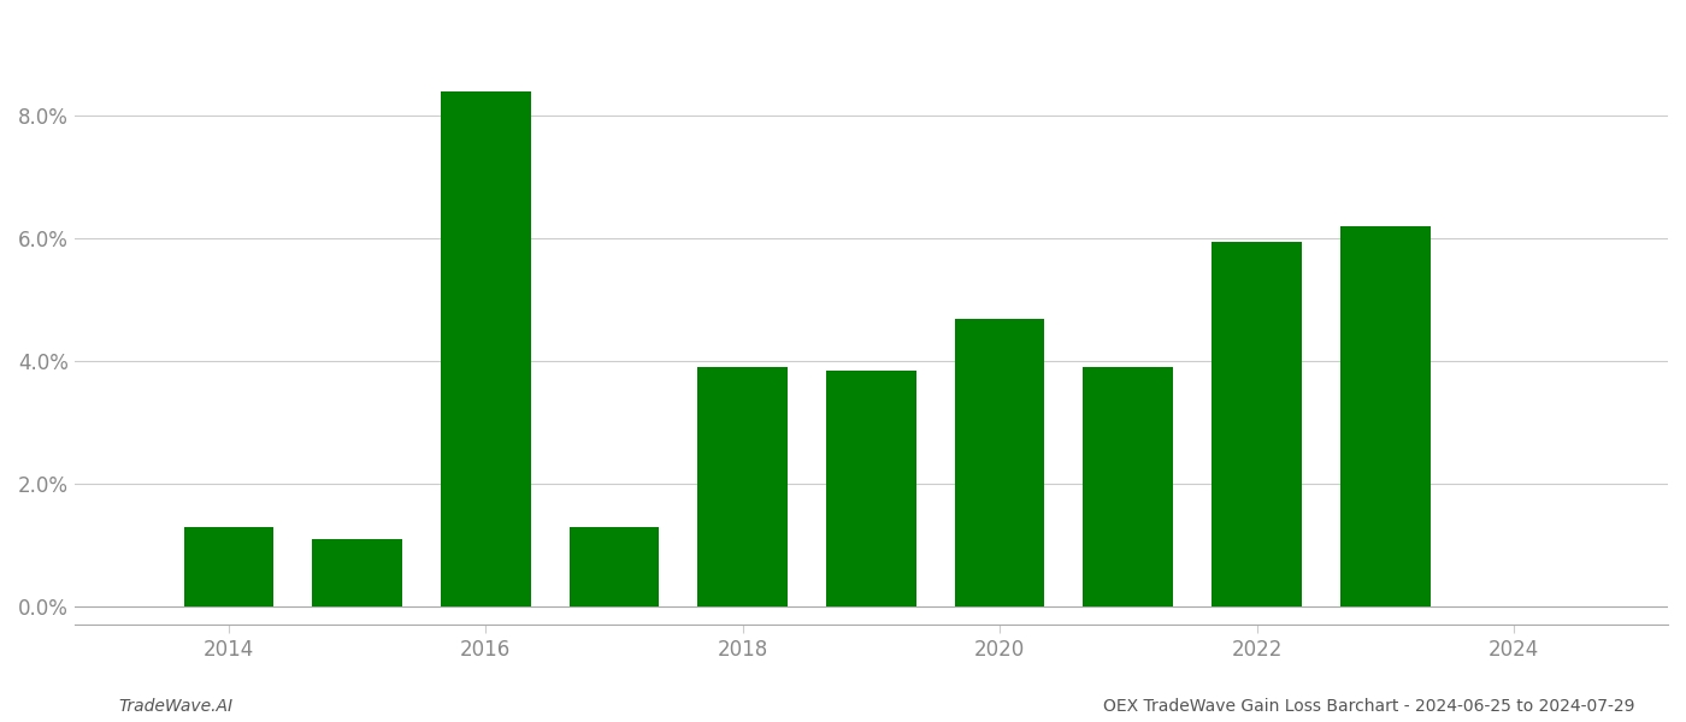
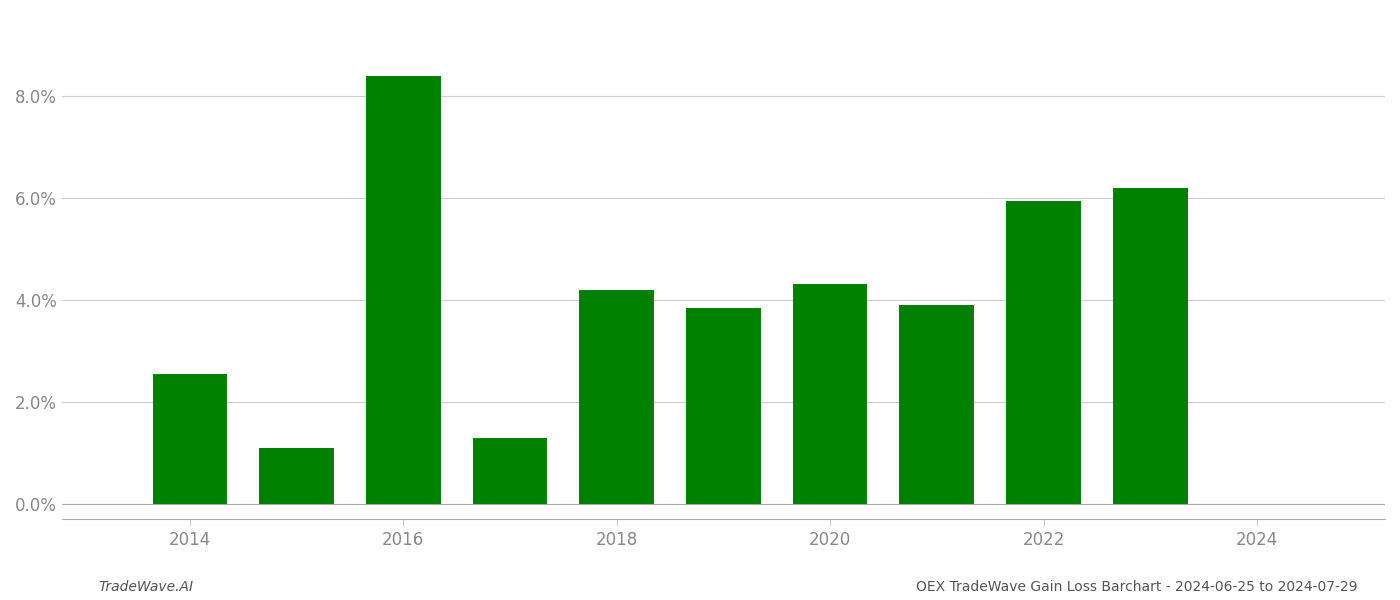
2014: 1.30% -> 2.56%
2018: 3.90% -> 4.20%
2020: 4.70% -> 4.32%
